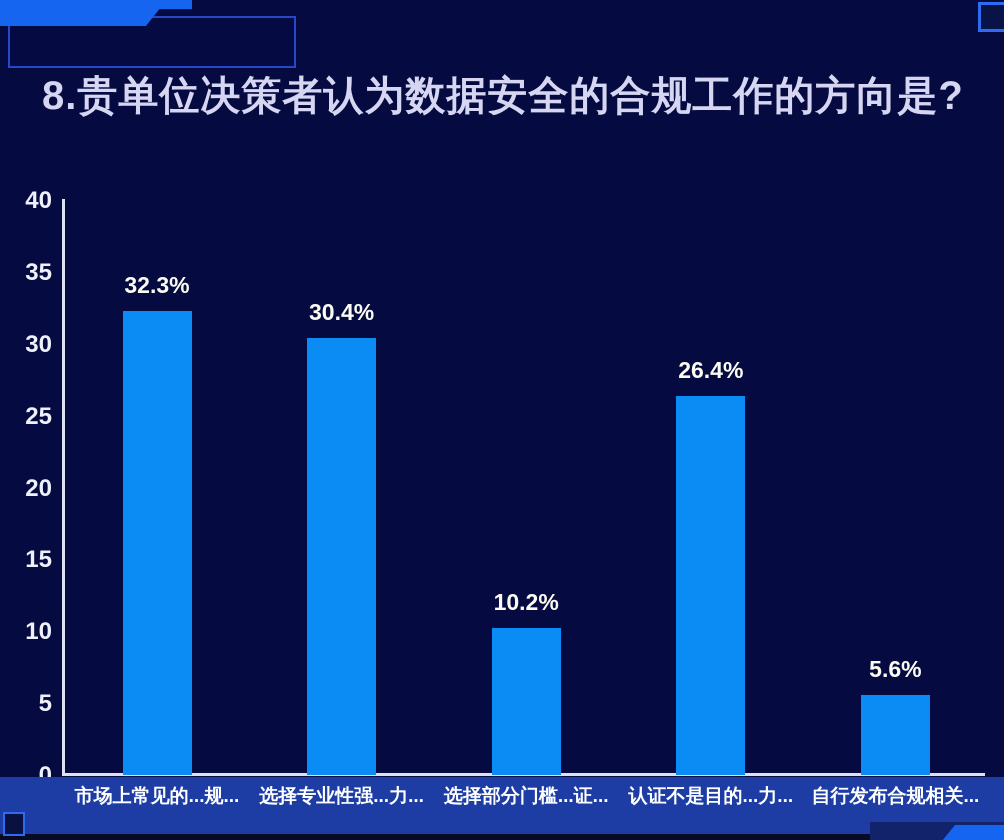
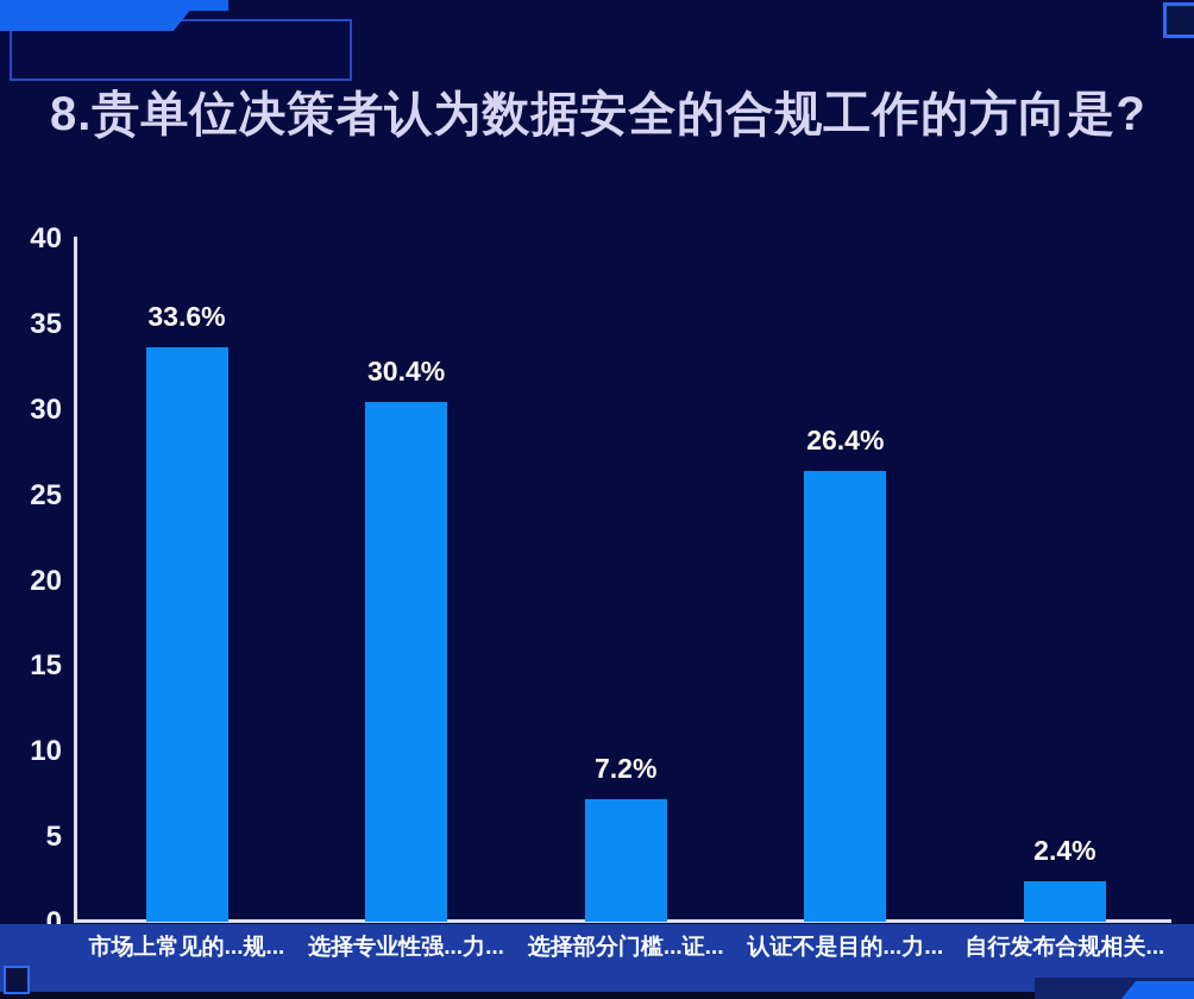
市场上常见的...规...: 32.3% -> 33.6%
选择部分门槛...证...: 10.2% -> 7.2%
自行发布合规相关...: 5.6% -> 2.4%
